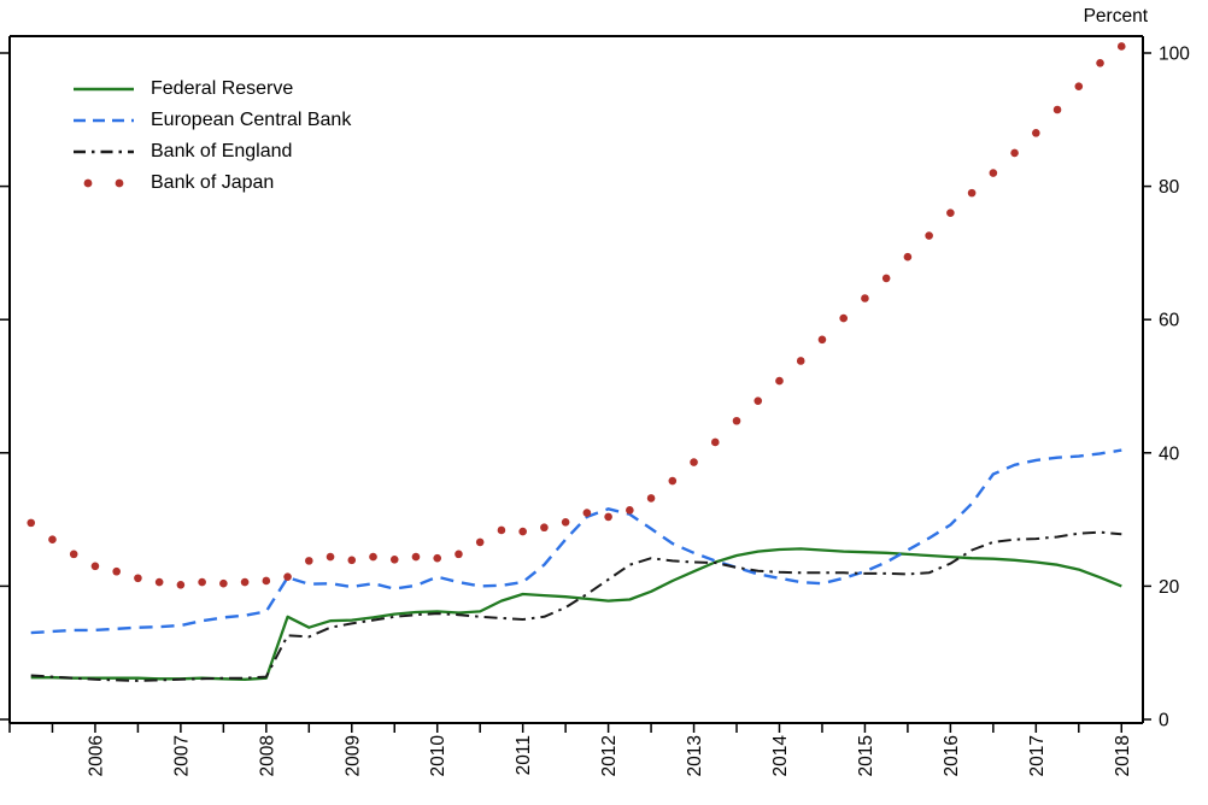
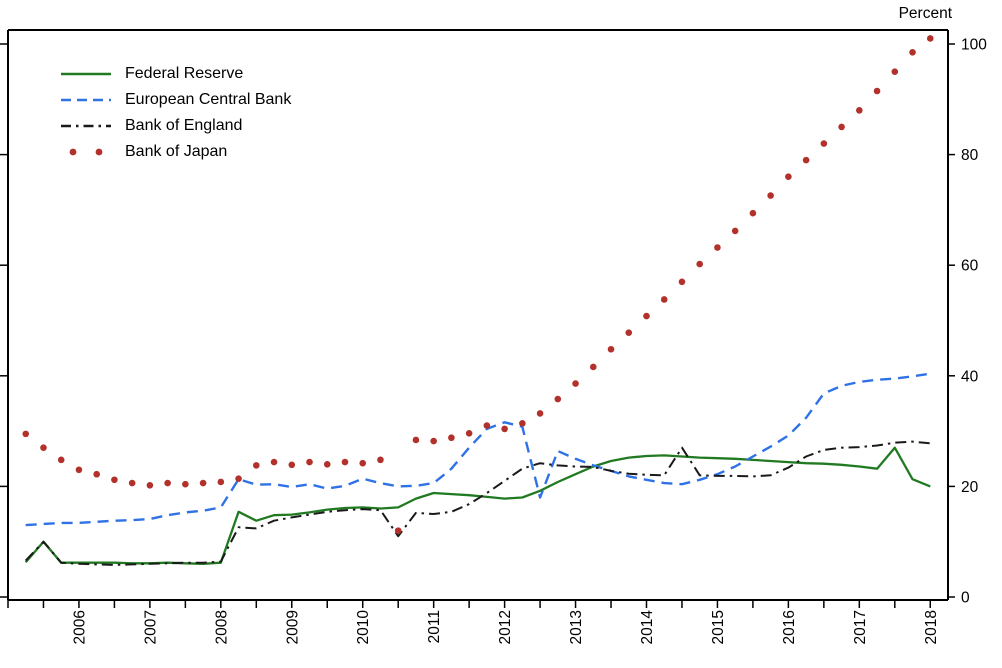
Federal Reserve/2006: 6 -> 10
Bank of England/2006: 6 -> 10
Bank of England/2011: 15 -> 11
Bank of Japan/2011: 27 -> 12
European Central Bank/2013: 29 -> 18
Bank of England/2015: 22 -> 27
Federal Reserve/2018: 22 -> 27
